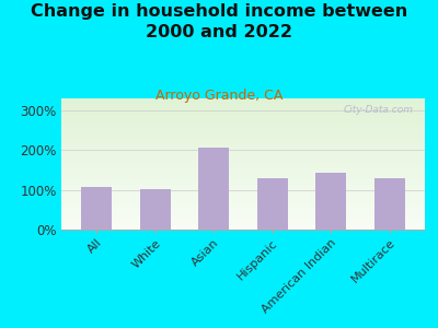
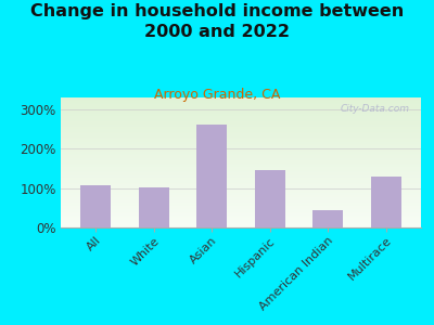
Asian: 207% -> 260%
Hispanic: 130% -> 145%
American Indian: 142% -> 45%
